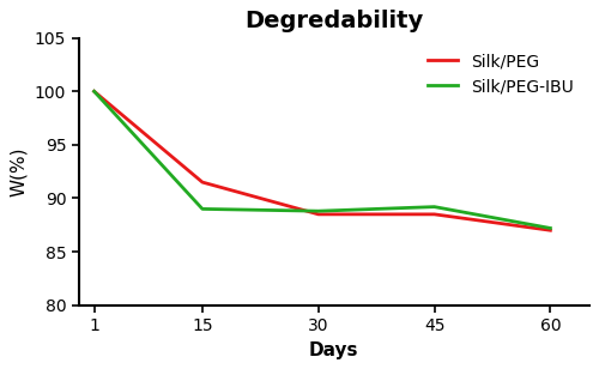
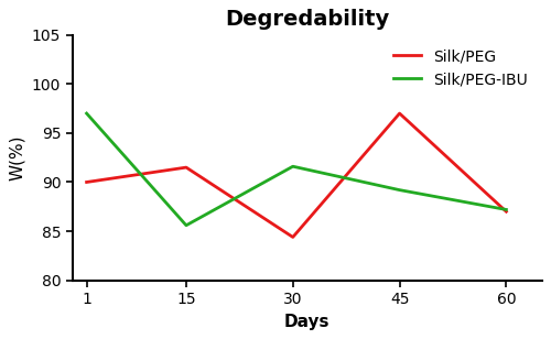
Silk/PEG/1: 100.0 -> 90.0
Silk/PEG-IBU/1: 100.0 -> 97.0
Silk/PEG-IBU/15: 89.0 -> 85.6
Silk/PEG/30: 88.5 -> 84.4
Silk/PEG-IBU/30: 88.8 -> 91.6
Silk/PEG/45: 88.5 -> 97.0
